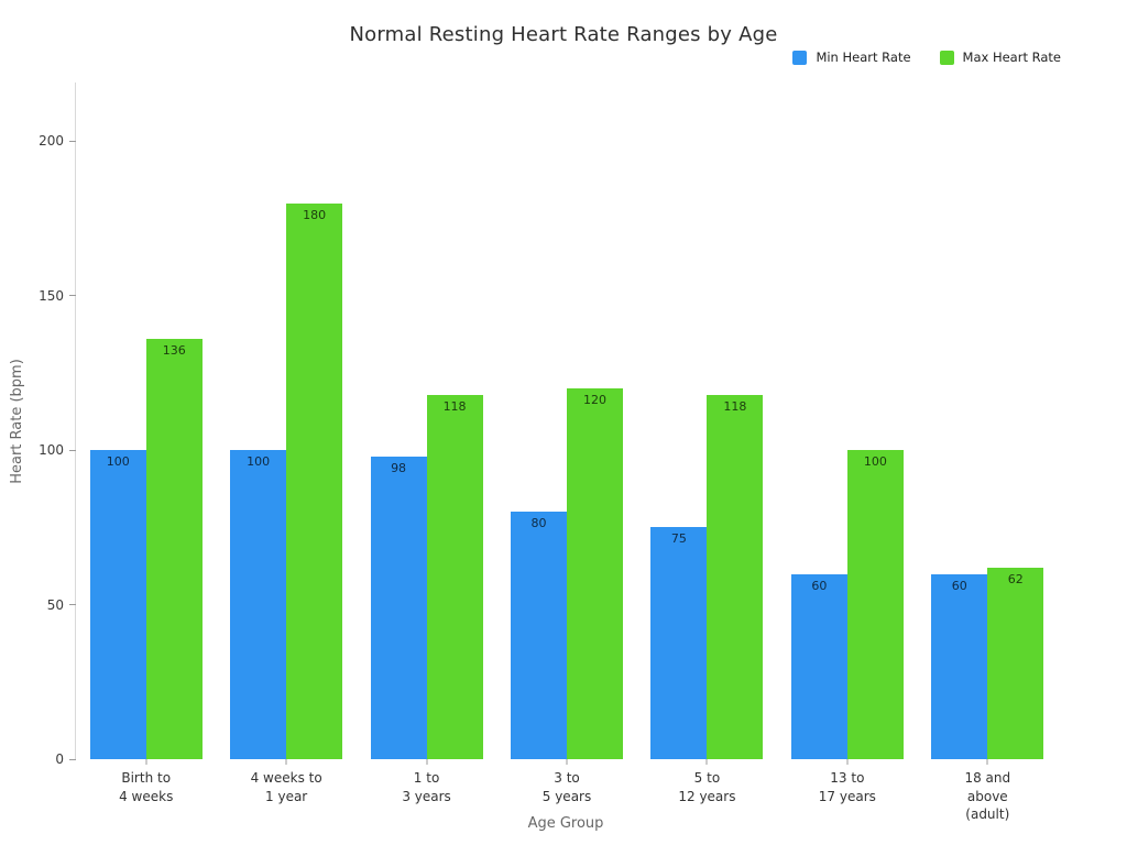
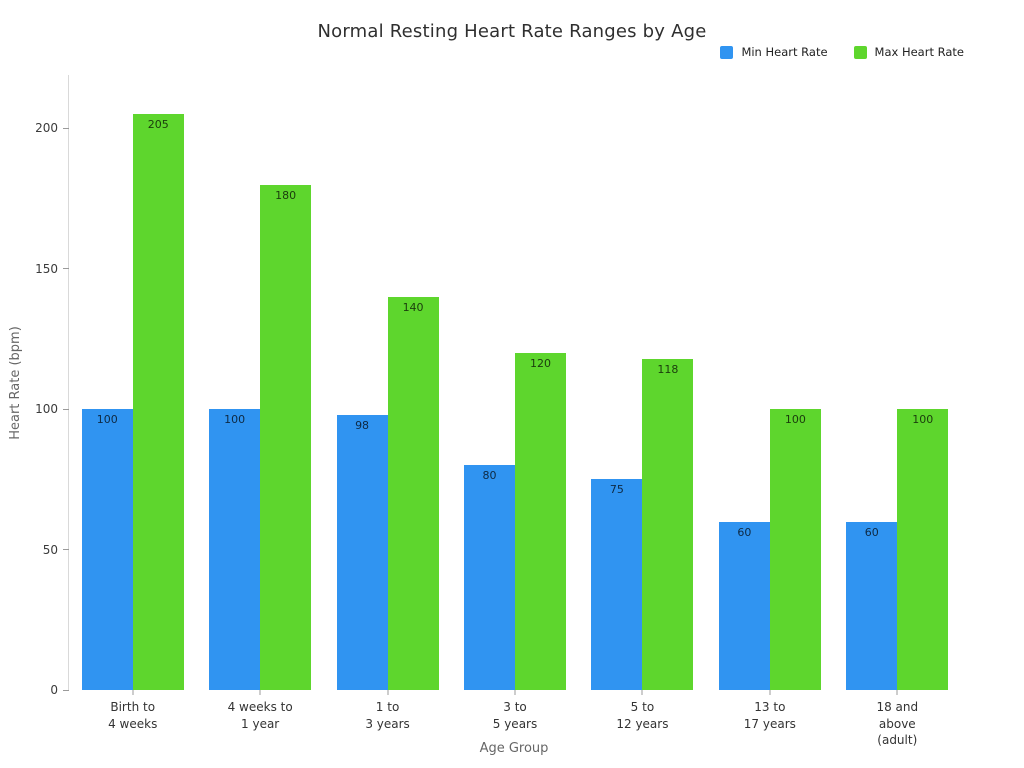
Max Heart Rate/Birth to 4 weeks: 136 -> 205
Max Heart Rate/1 to 3 years: 118 -> 140
Max Heart Rate/18 and above (adult): 62 -> 100
